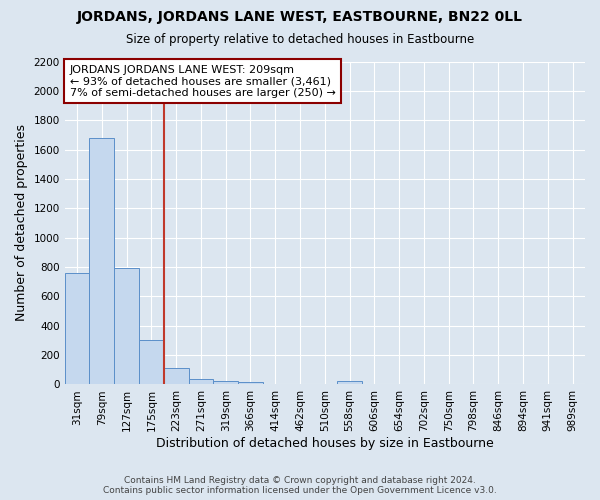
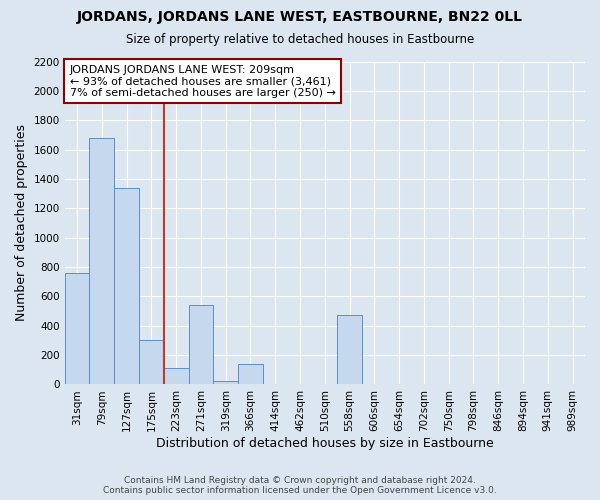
127sqm: 790 -> 1340
271sqm: 40 -> 540
366sqm: 20 -> 140
558sqm: 20 -> 470
